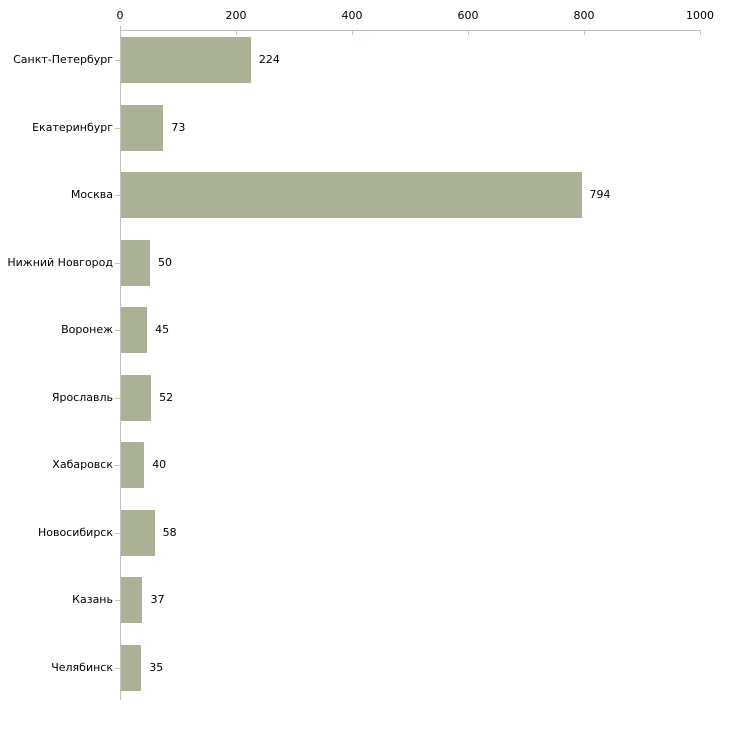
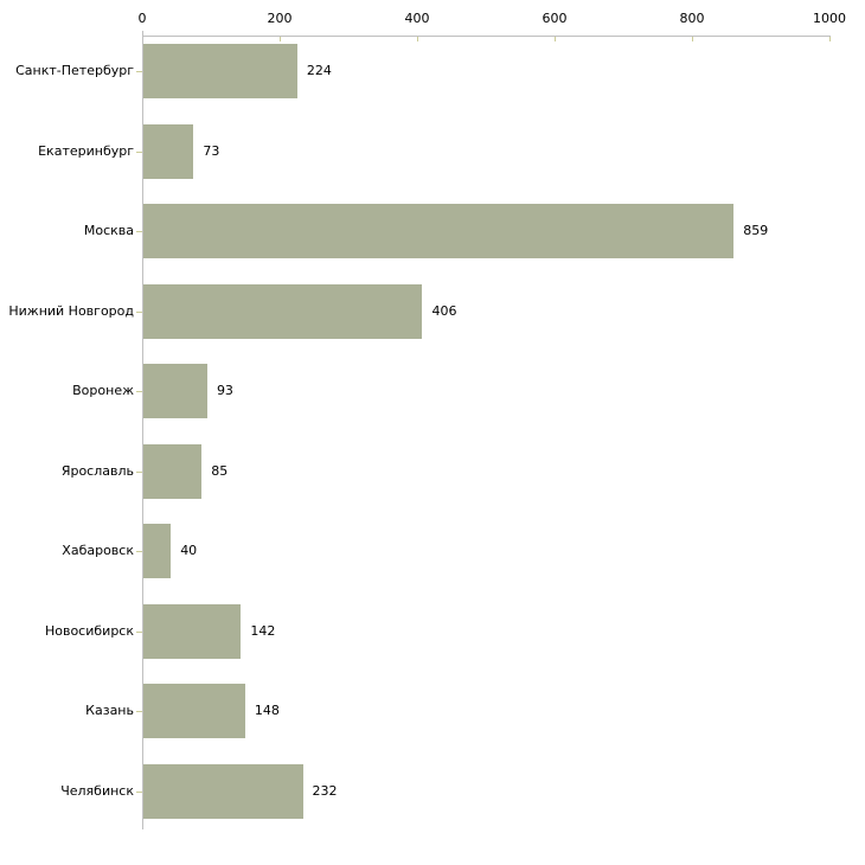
Москва: 794 -> 859
Нижний Новгород: 50 -> 406
Воронеж: 45 -> 93
Ярославль: 52 -> 85
Новосибирск: 58 -> 142
Казань: 37 -> 148
Челябинск: 35 -> 232
